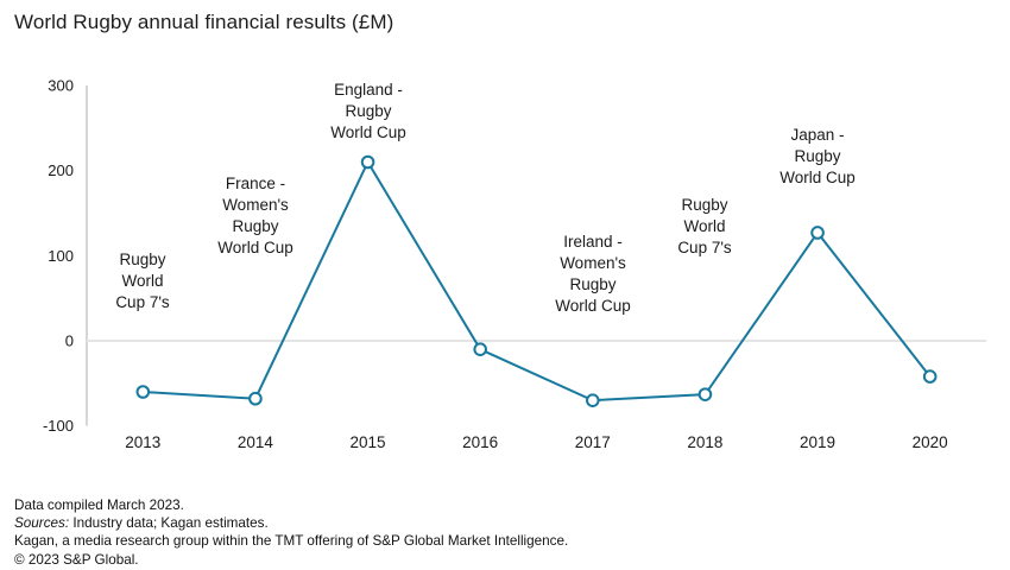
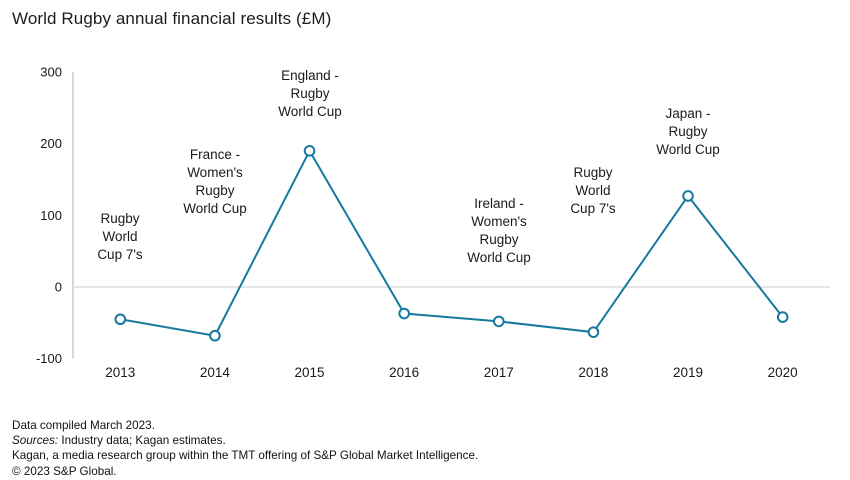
2013: -60 -> -40
2015: 210 -> 190
2016: -10 -> -40
2017: -70 -> -50
